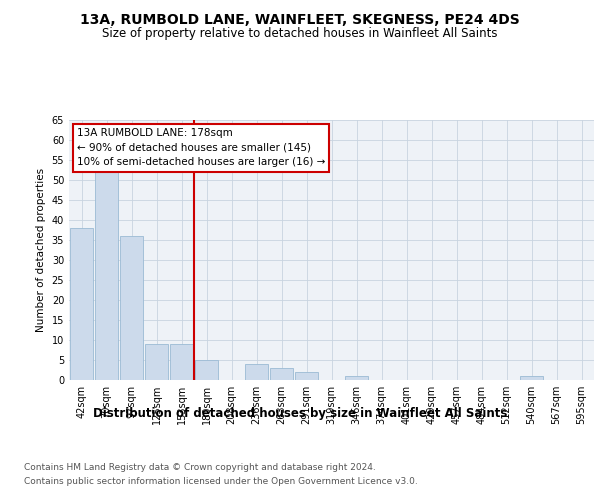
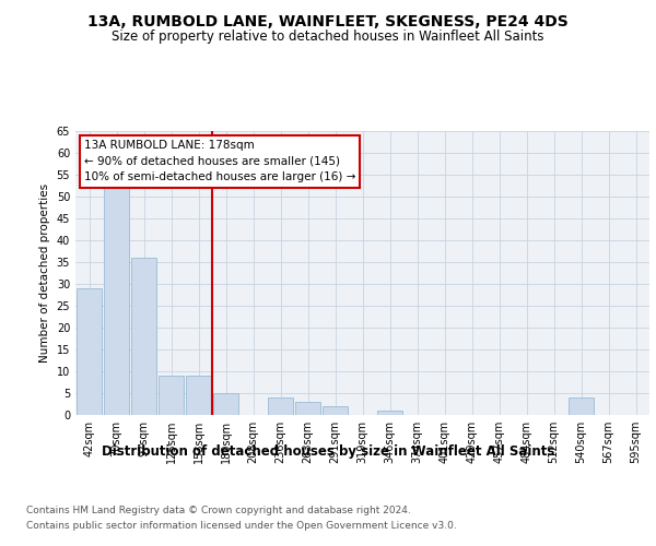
42sqm: 38 -> 29
540sqm: 1 -> 4
